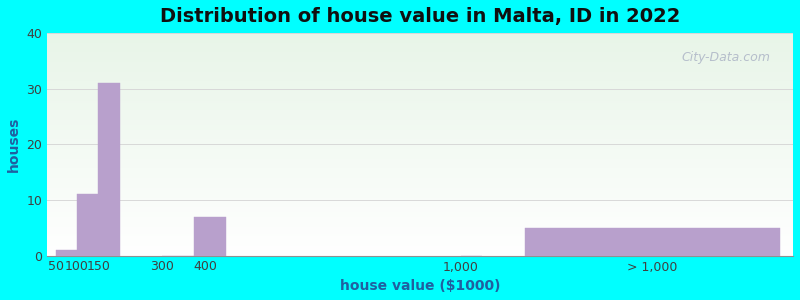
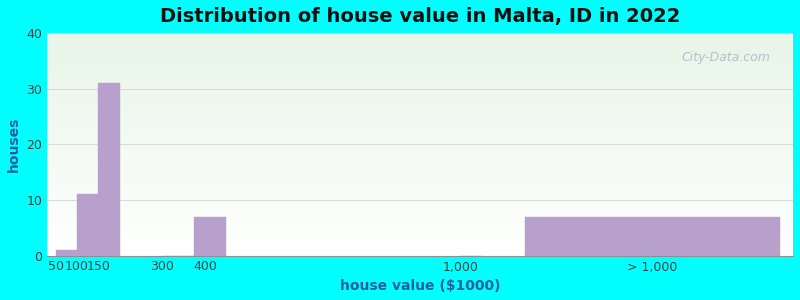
> 1,000: 5 -> 7
